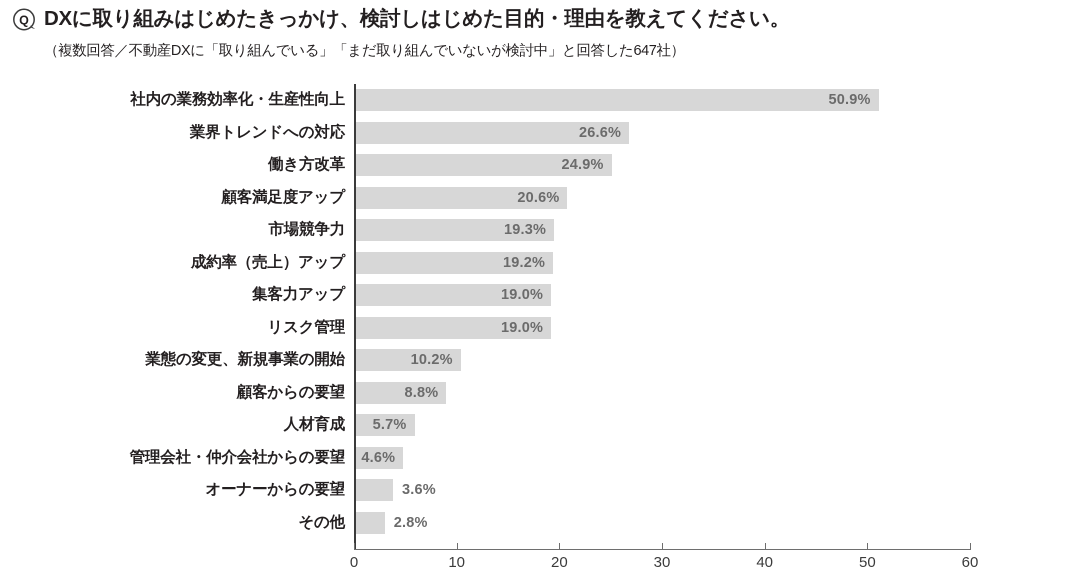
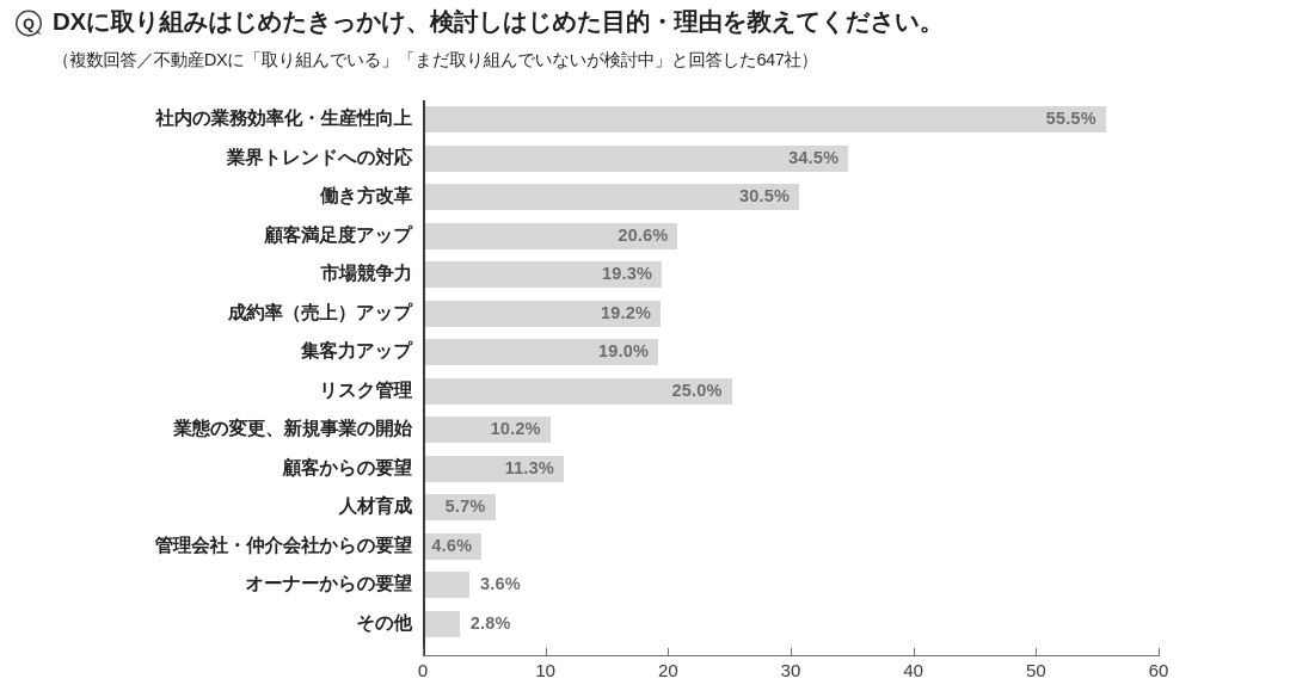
社内の業務効率化・生産性向上: 50.9% -> 55.5%
業界トレンドへの対応: 26.6% -> 34.5%
働き方改革: 24.9% -> 30.5%
リスク管理: 19.0% -> 25.0%
顧客からの要望: 8.8% -> 11.3%
